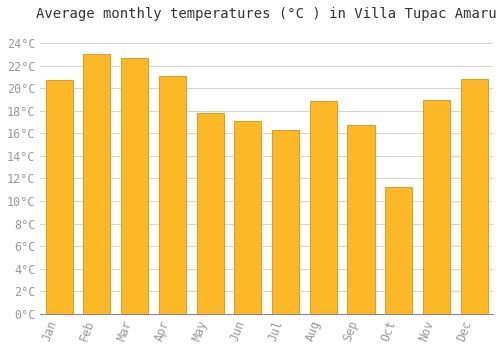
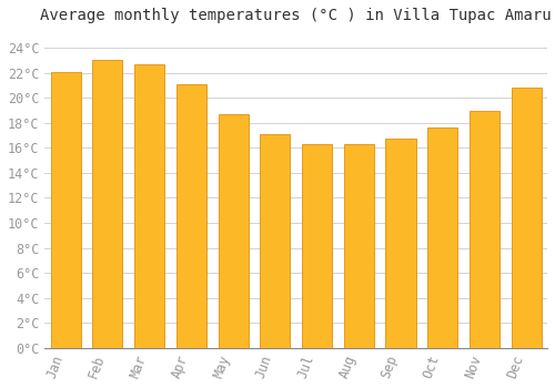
Jan: 20.7°C -> 22.1°C
May: 17.8°C -> 18.7°C
Aug: 18.9°C -> 16.3°C
Oct: 11.2°C -> 17.6°C
